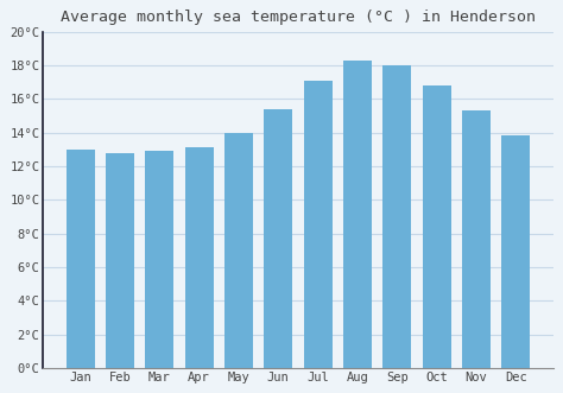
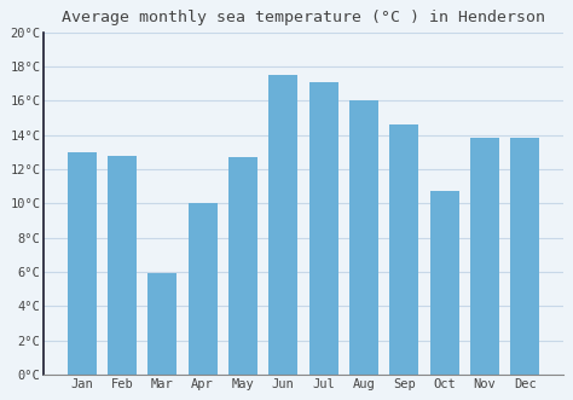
Mar: 12.9°C -> 5.9°C
Apr: 13.1°C -> 10.0°C
May: 14.0°C -> 12.7°C
Jun: 15.4°C -> 17.5°C
Aug: 18.3°C -> 16.0°C
Sep: 18.0°C -> 14.6°C
Oct: 16.8°C -> 10.7°C
Nov: 15.3°C -> 13.8°C
